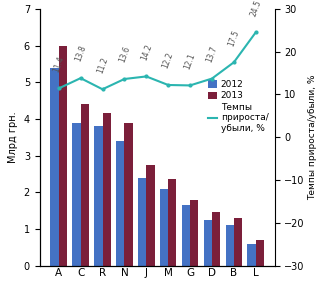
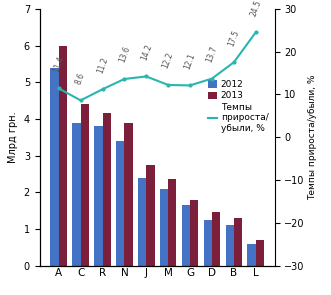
Темпы прироста/ убыли, %/C: 13.8 -> 8.6
